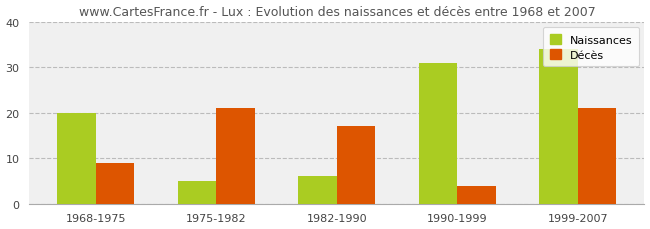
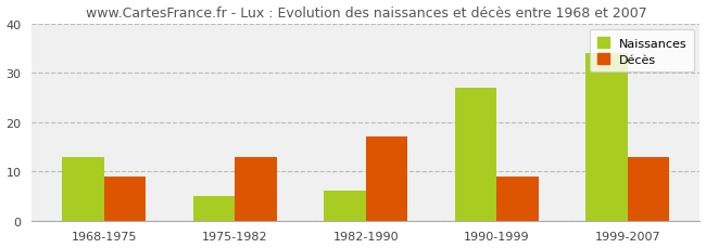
Naissances/1968-1975: 20 -> 13
Décès/1975-1982: 21 -> 13
Naissances/1990-1999: 31 -> 27
Décès/1990-1999: 4 -> 9
Décès/1999-2007: 21 -> 13
